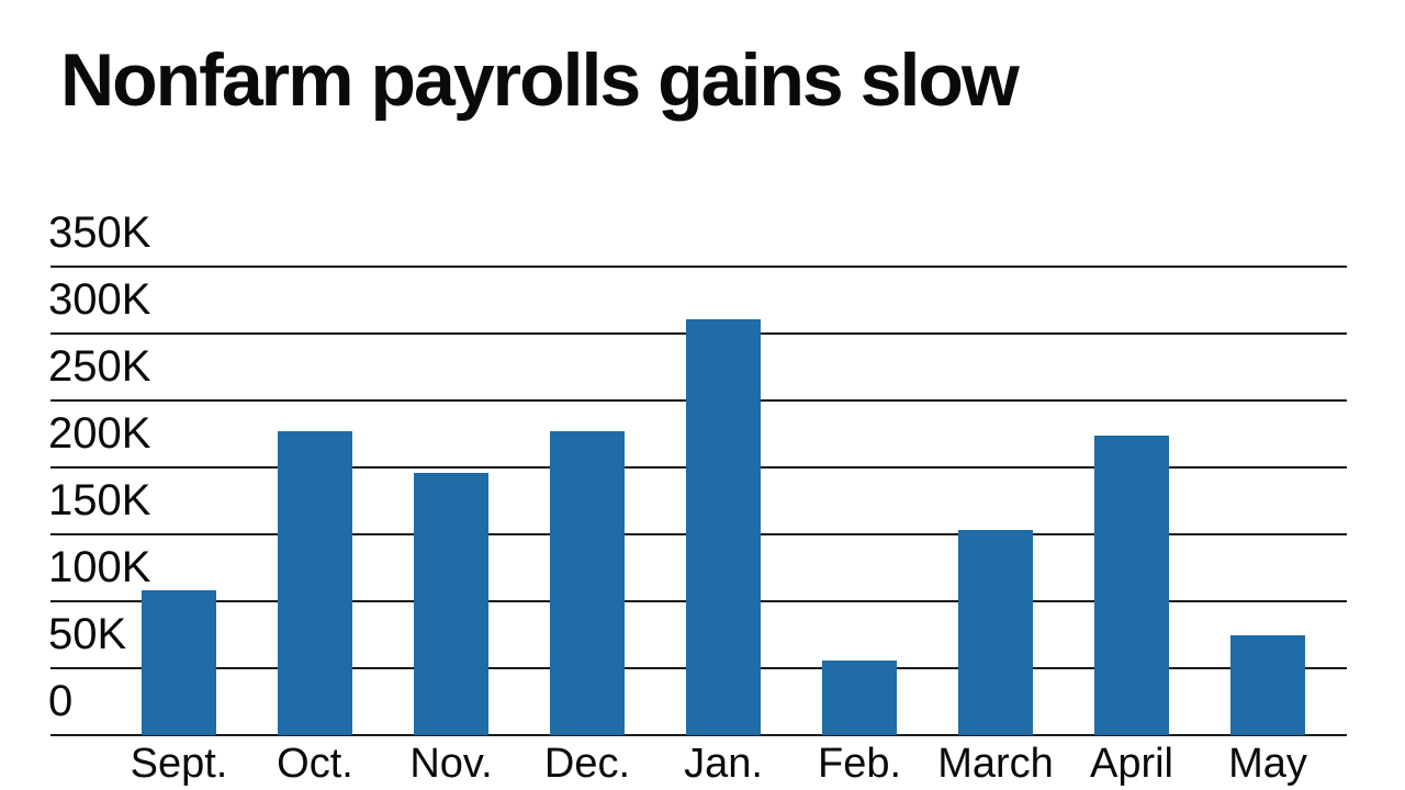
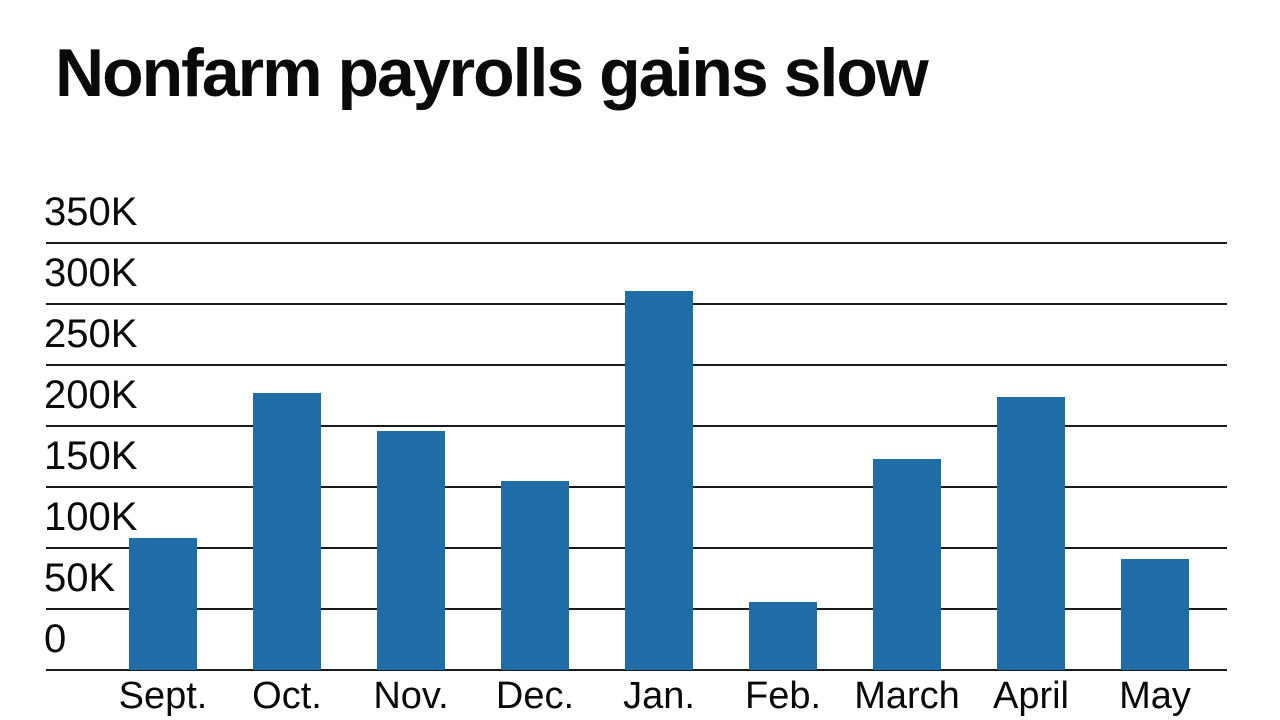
Dec.: 227K -> 155K
March: 153K -> 173K
May: 75K -> 91K
